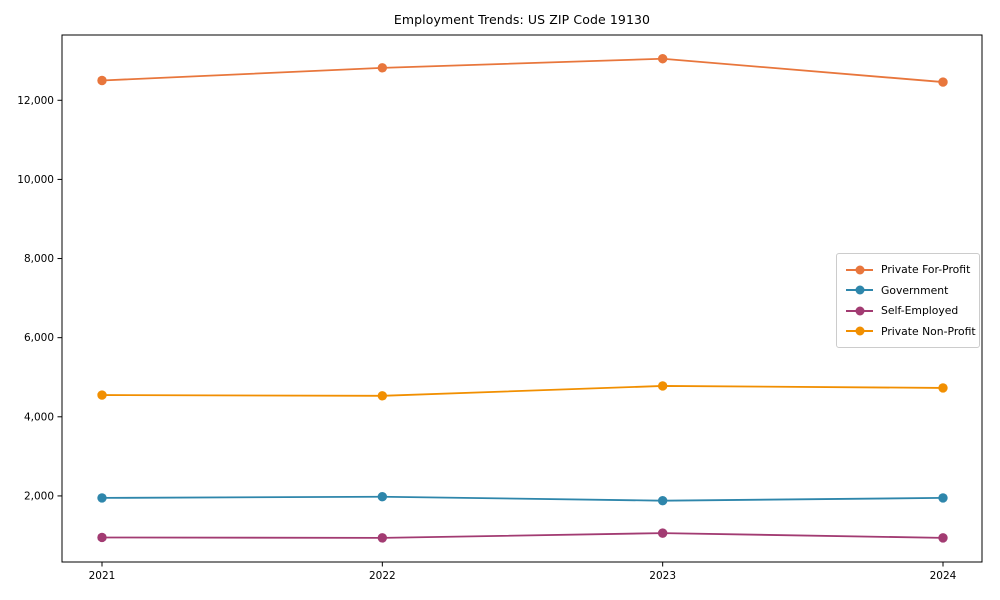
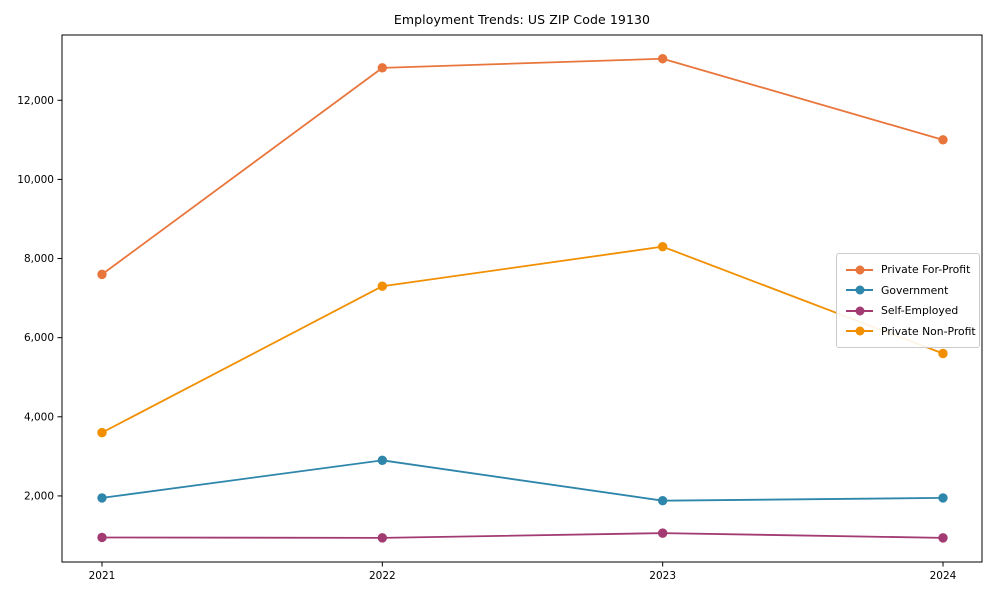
Private For-Profit/2021: 12500 -> 7600
Private Non-Profit/2021: 4600 -> 3600
Government/2022: 2000 -> 2900
Private Non-Profit/2022: 4500 -> 7300
Private Non-Profit/2023: 4800 -> 8300
Private For-Profit/2024: 12500 -> 11000
Private Non-Profit/2024: 4700 -> 5600
